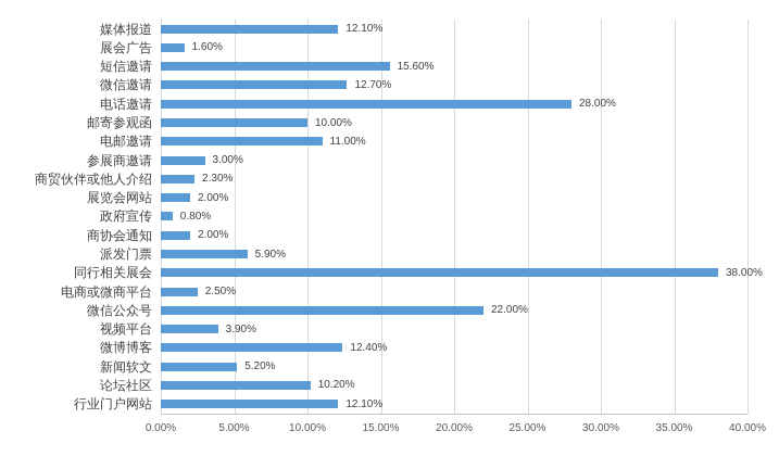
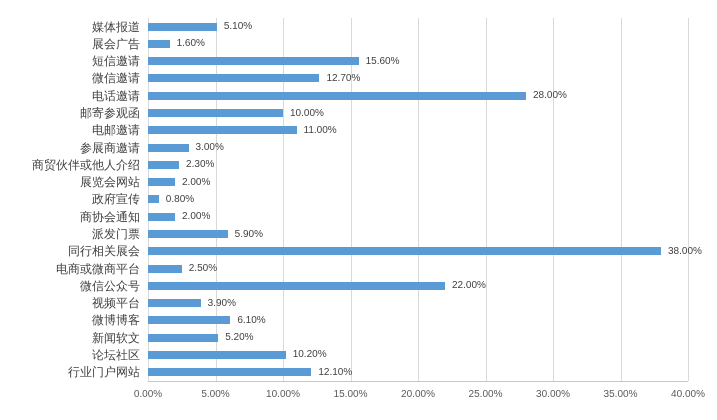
媒体报道: 12.10% -> 5.10%
微博博客: 12.40% -> 6.10%
